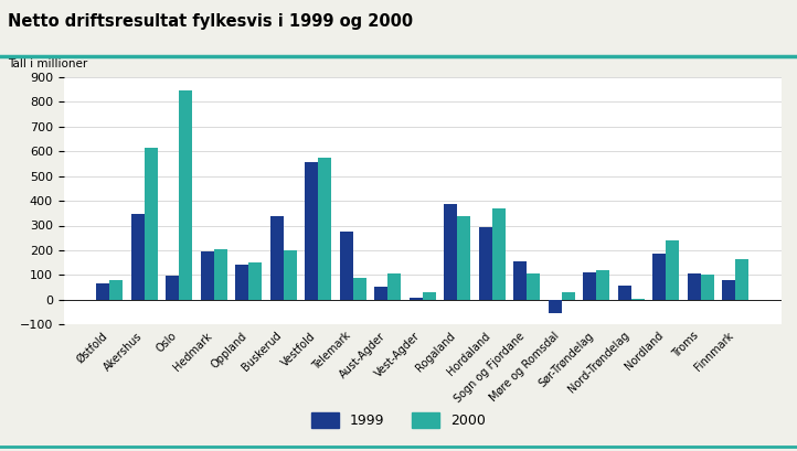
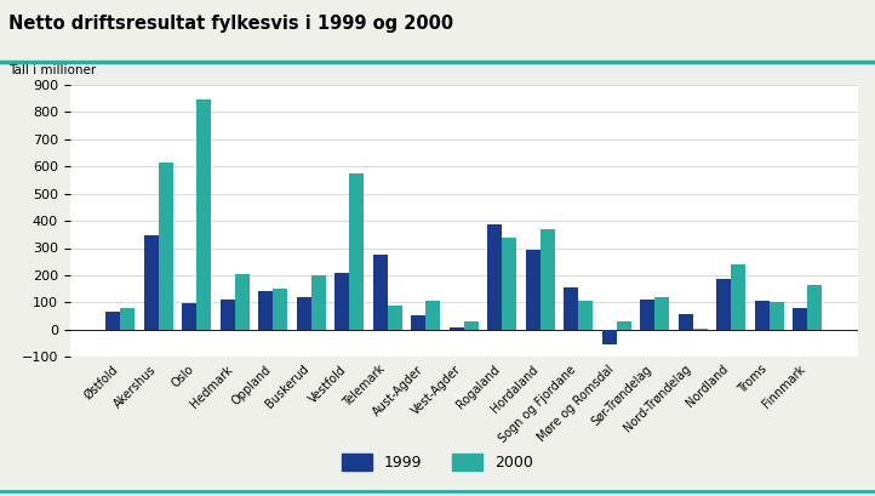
1999/Hedmark: 195 -> 113
1999/Buskerud: 340 -> 122
1999/Vestfold: 555 -> 210
